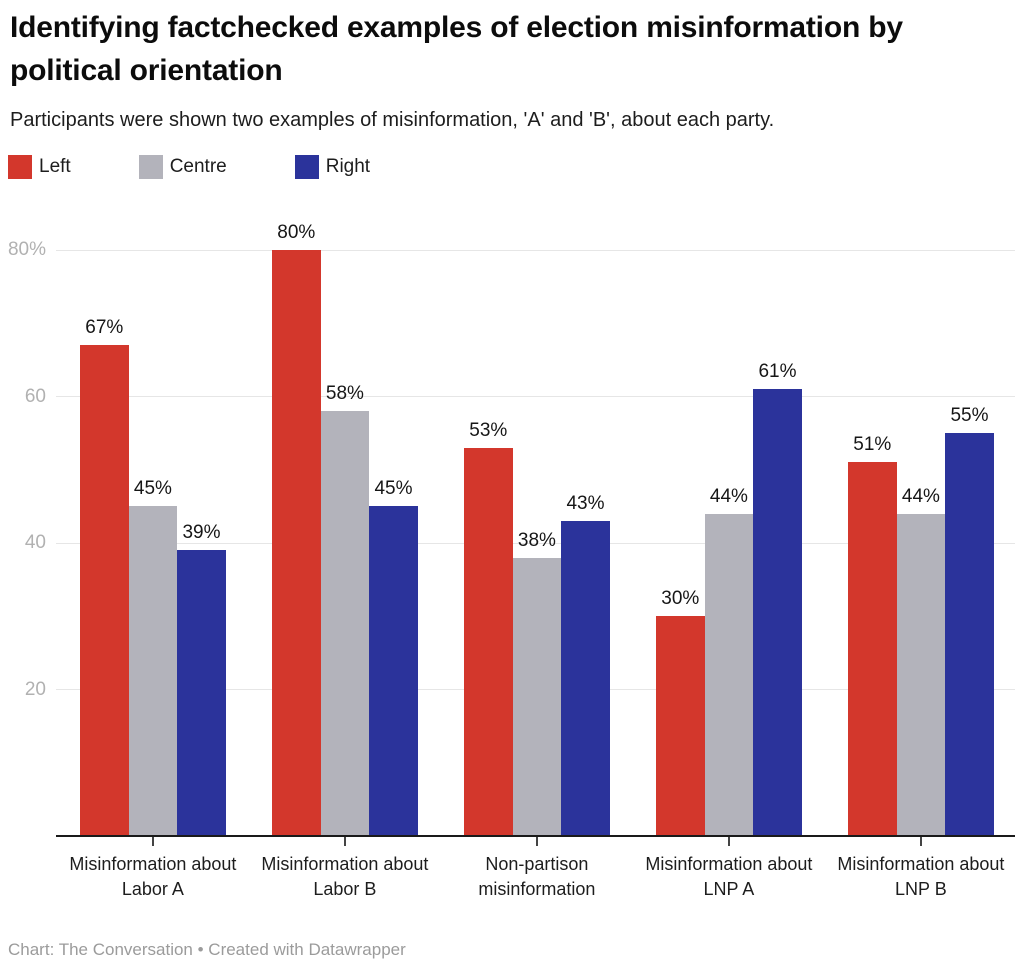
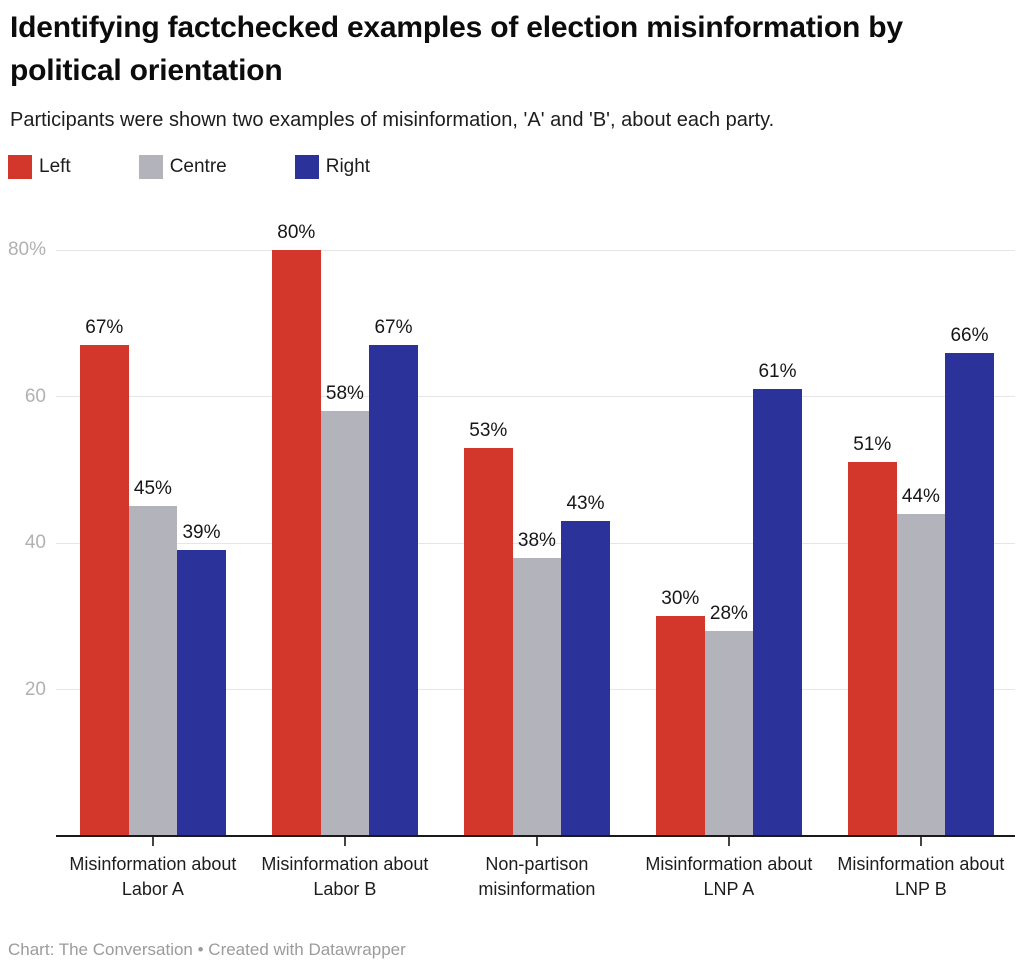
Right/Misinformation about Labor B: 45% -> 67%
Centre/Misinformation about LNP A: 44% -> 28%
Right/Misinformation about LNP B: 55% -> 66%
